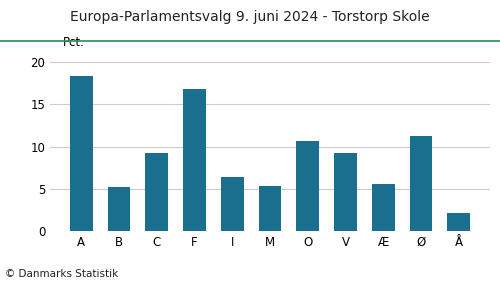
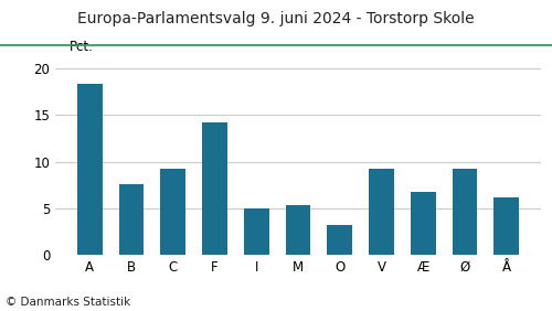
B: 5.2 -> 7.6
F: 16.8 -> 14.2
I: 6.4 -> 5.0
O: 10.7 -> 3.2
Æ: 5.6 -> 6.8
Ø: 11.2 -> 9.2
Å: 2.2 -> 6.2
